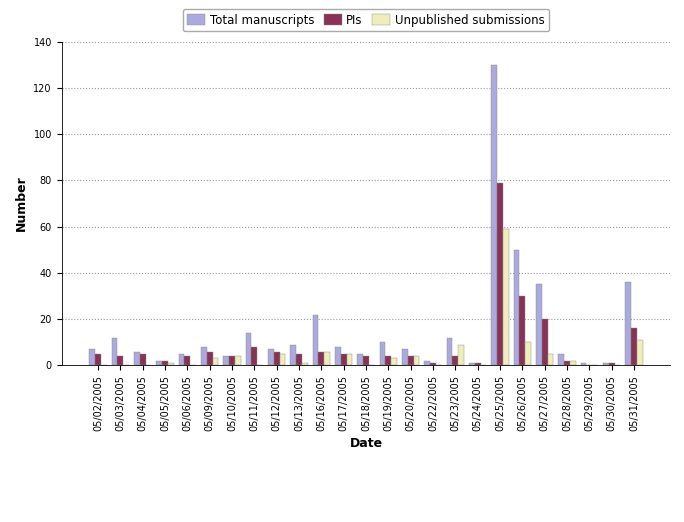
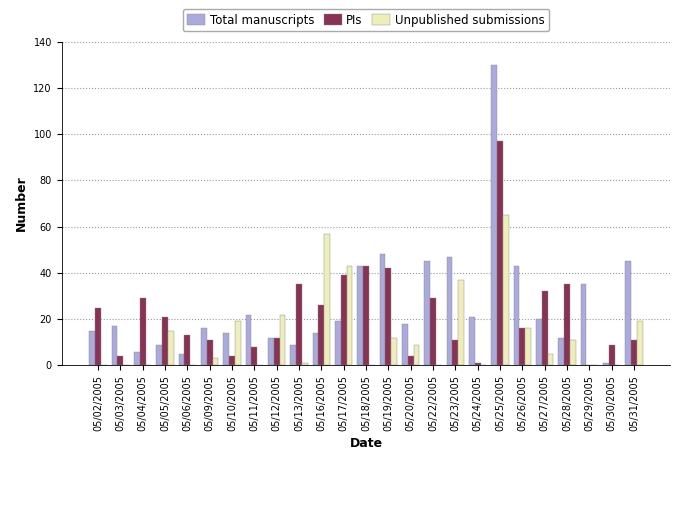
Total manuscripts/05/02/2005: 7 -> 15
PIs/05/02/2005: 5 -> 25
Total manuscripts/05/03/2005: 12 -> 17
PIs/05/04/2005: 5 -> 29
Total manuscripts/05/05/2005: 2 -> 9
PIs/05/05/2005: 2 -> 21
Unpublished submissions/05/05/2005: 1 -> 15
PIs/05/06/2005: 4 -> 13
Total manuscripts/05/09/2005: 8 -> 16
PIs/05/09/2005: 6 -> 11
Total manuscripts/05/10/2005: 4 -> 14
Unpublished submissions/05/10/2005: 4 -> 19
Total manuscripts/05/11/2005: 14 -> 22
Total manuscripts/05/12/2005: 7 -> 12
PIs/05/12/2005: 6 -> 12
Unpublished submissions/05/12/2005: 5 -> 22
PIs/05/13/2005: 5 -> 35
Total manuscripts/05/16/2005: 22 -> 14
PIs/05/16/2005: 6 -> 26
Unpublished submissions/05/16/2005: 6 -> 57
Total manuscripts/05/17/2005: 8 -> 19
PIs/05/17/2005: 5 -> 39
Unpublished submissions/05/17/2005: 5 -> 43
Total manuscripts/05/18/2005: 5 -> 43
PIs/05/18/2005: 4 -> 43
Total manuscripts/05/19/2005: 10 -> 48
PIs/05/19/2005: 4 -> 42
Unpublished submissions/05/19/2005: 3 -> 12
Total manuscripts/05/20/2005: 7 -> 18
Unpublished submissions/05/20/2005: 4 -> 9
Total manuscripts/05/22/2005: 2 -> 45
PIs/05/22/2005: 1 -> 29
Total manuscripts/05/23/2005: 12 -> 47
PIs/05/23/2005: 4 -> 11
Unpublished submissions/05/23/2005: 9 -> 37
Total manuscripts/05/24/2005: 1 -> 21
PIs/05/25/2005: 79 -> 97
Unpublished submissions/05/25/2005: 59 -> 65
Total manuscripts/05/26/2005: 50 -> 43
PIs/05/26/2005: 30 -> 16
Unpublished submissions/05/26/2005: 10 -> 16
Total manuscripts/05/27/2005: 35 -> 20
PIs/05/27/2005: 20 -> 32
Total manuscripts/05/28/2005: 5 -> 12
PIs/05/28/2005: 2 -> 35
Unpublished submissions/05/28/2005: 2 -> 11
Total manuscripts/05/29/2005: 1 -> 35
PIs/05/30/2005: 1 -> 9
Total manuscripts/05/31/2005: 36 -> 45
PIs/05/31/2005: 16 -> 11
Unpublished submissions/05/31/2005: 11 -> 19
